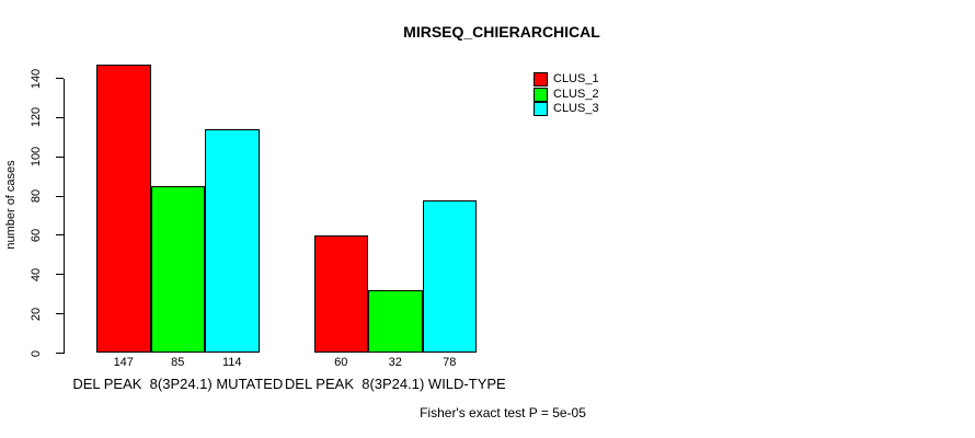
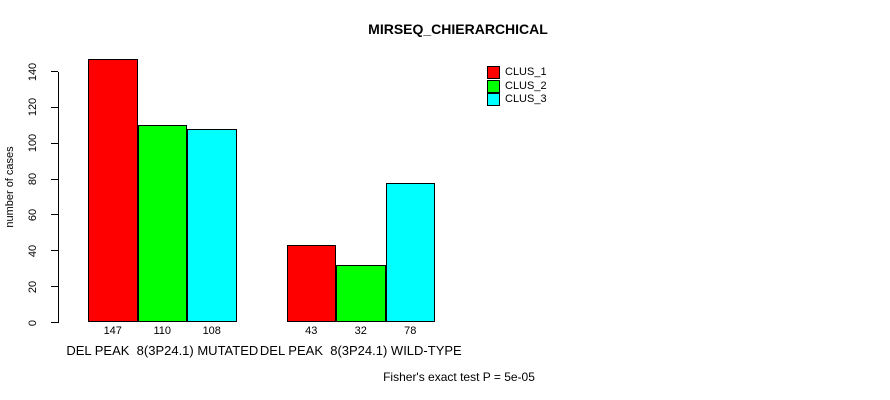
CLUS_2/DEL PEAK 8(3P24.1) MUTATED: 85 -> 110
CLUS_3/DEL PEAK 8(3P24.1) MUTATED: 114 -> 108
CLUS_1/DEL PEAK 8(3P24.1) WILD-TYPE: 60 -> 43
